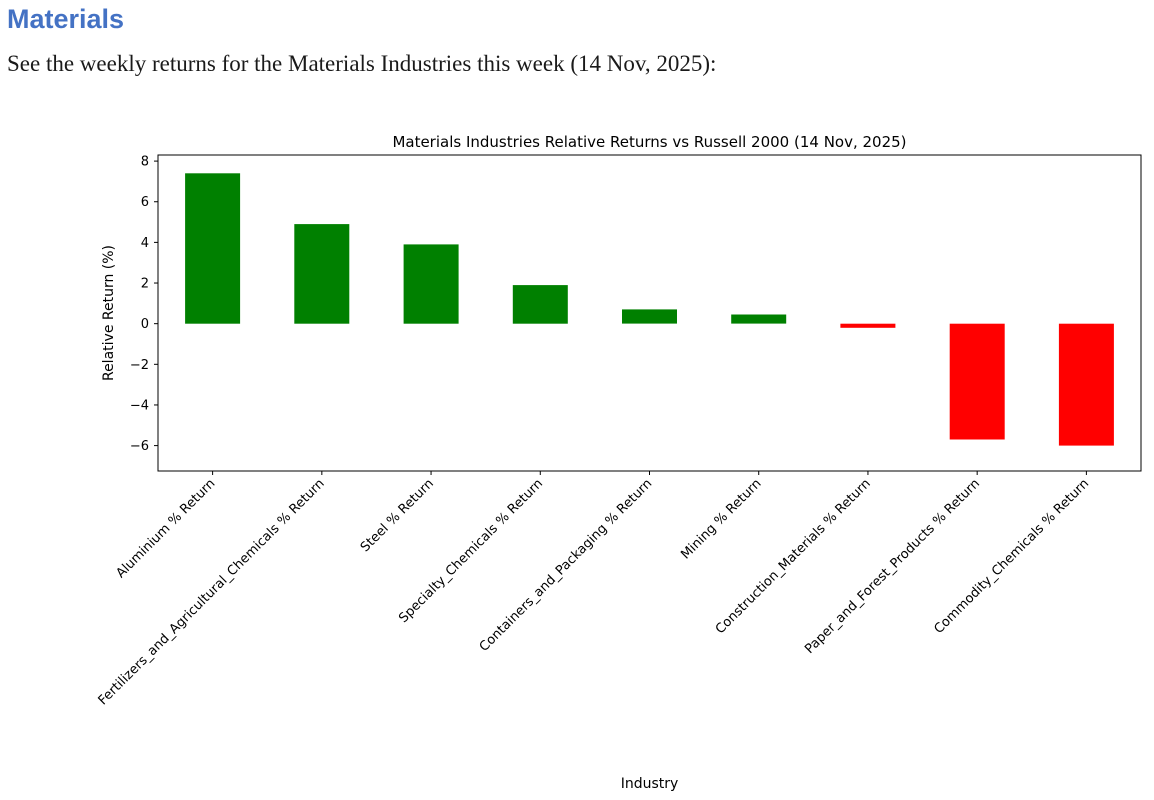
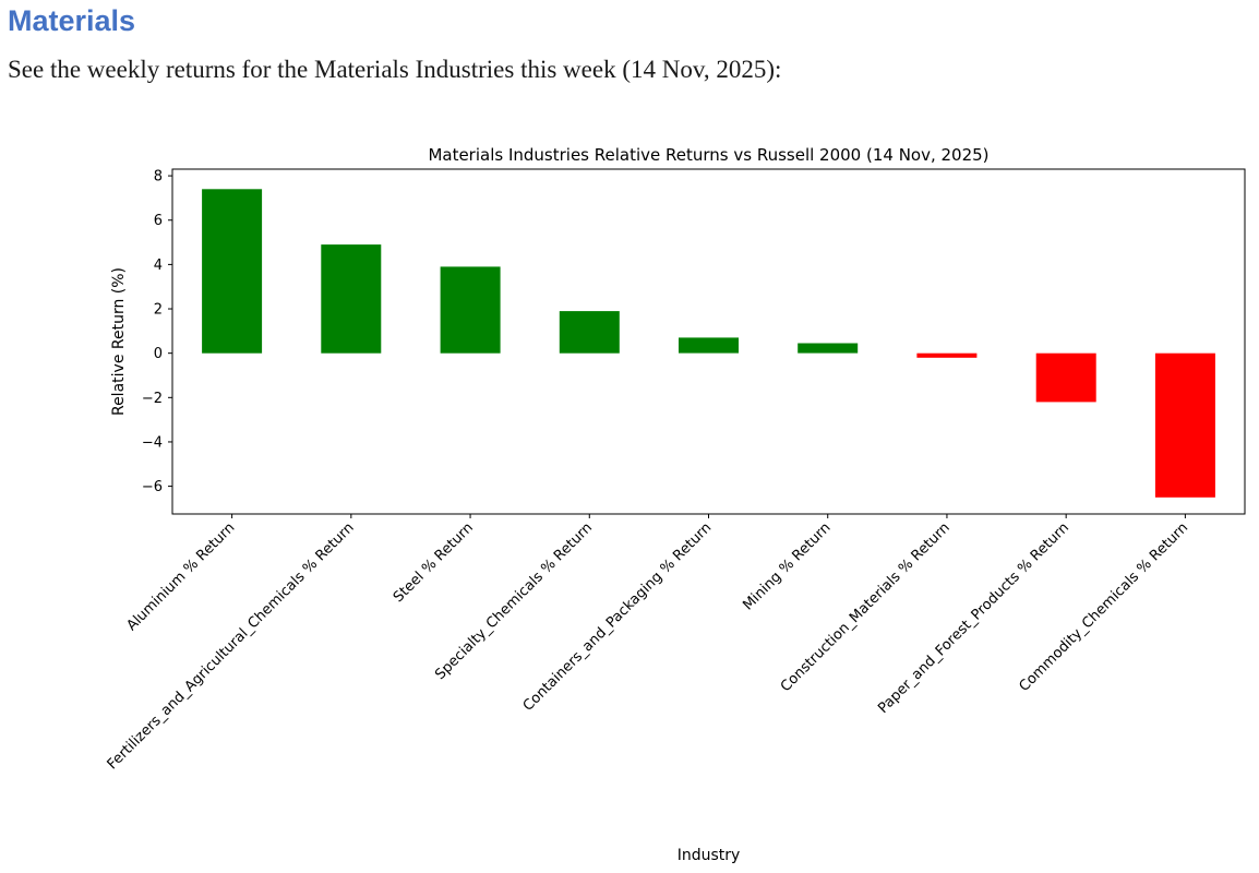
Paper_and_Forest_Products % Return: -5.7 -> -2.2
Commodity_Chemicals % Return: -6.0 -> -6.5
